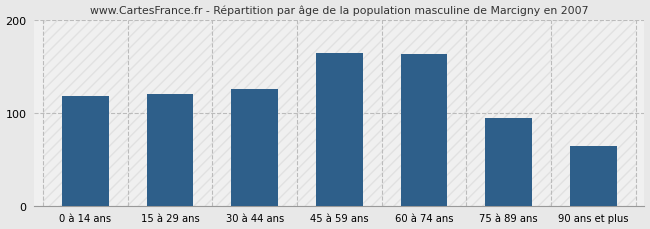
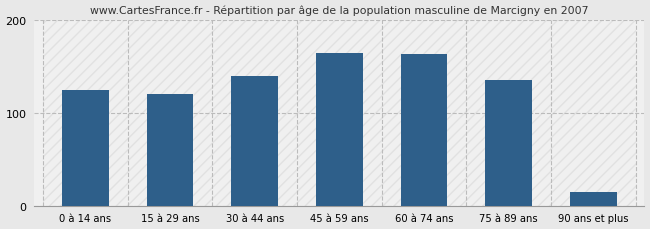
0 à 14 ans: 118 -> 125
30 à 44 ans: 126 -> 140
75 à 89 ans: 94 -> 135
90 ans et plus: 64 -> 15
